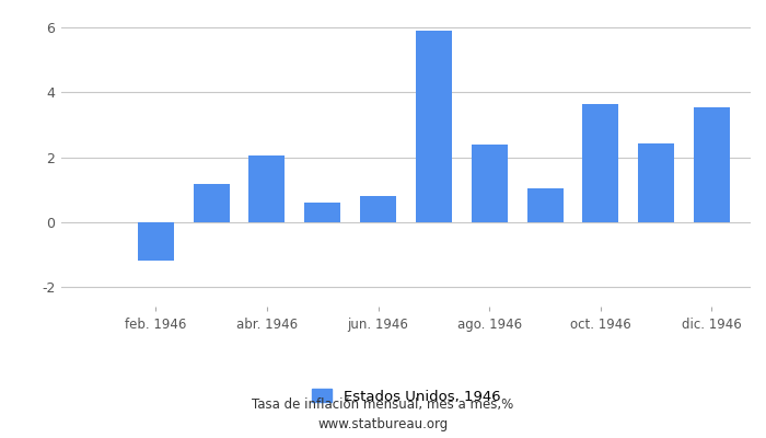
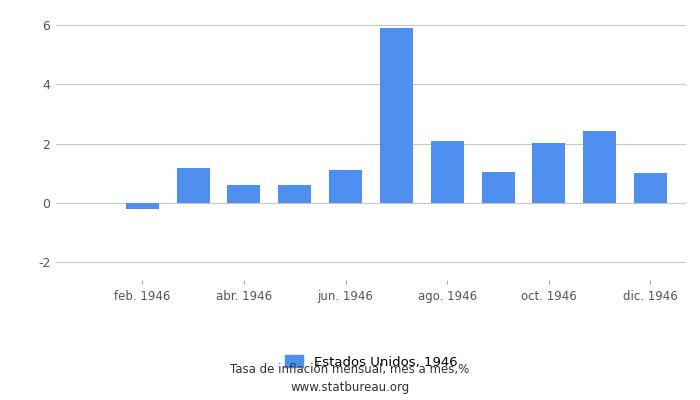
feb. 1946: -1.20 -> -0.21
abr. 1946: 2.05 -> 0.60
jun. 1946: 0.80 -> 1.10
ago. 1946: 2.40 -> 2.07
oct. 1946: 3.65 -> 2.01
dic. 1946: 3.55 -> 1.01
